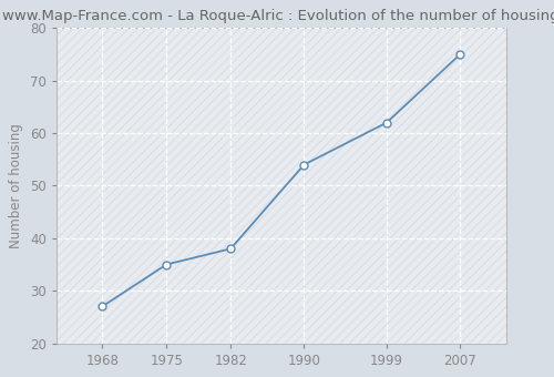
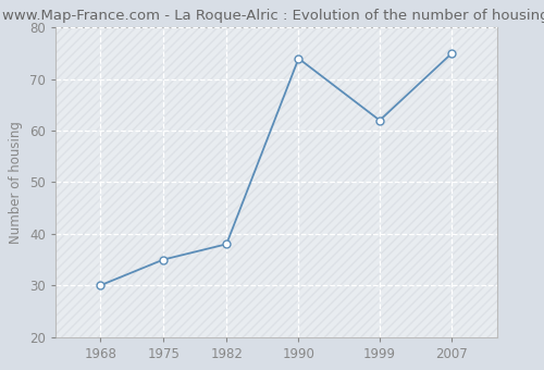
1968: 27 -> 30
1990: 54 -> 74
